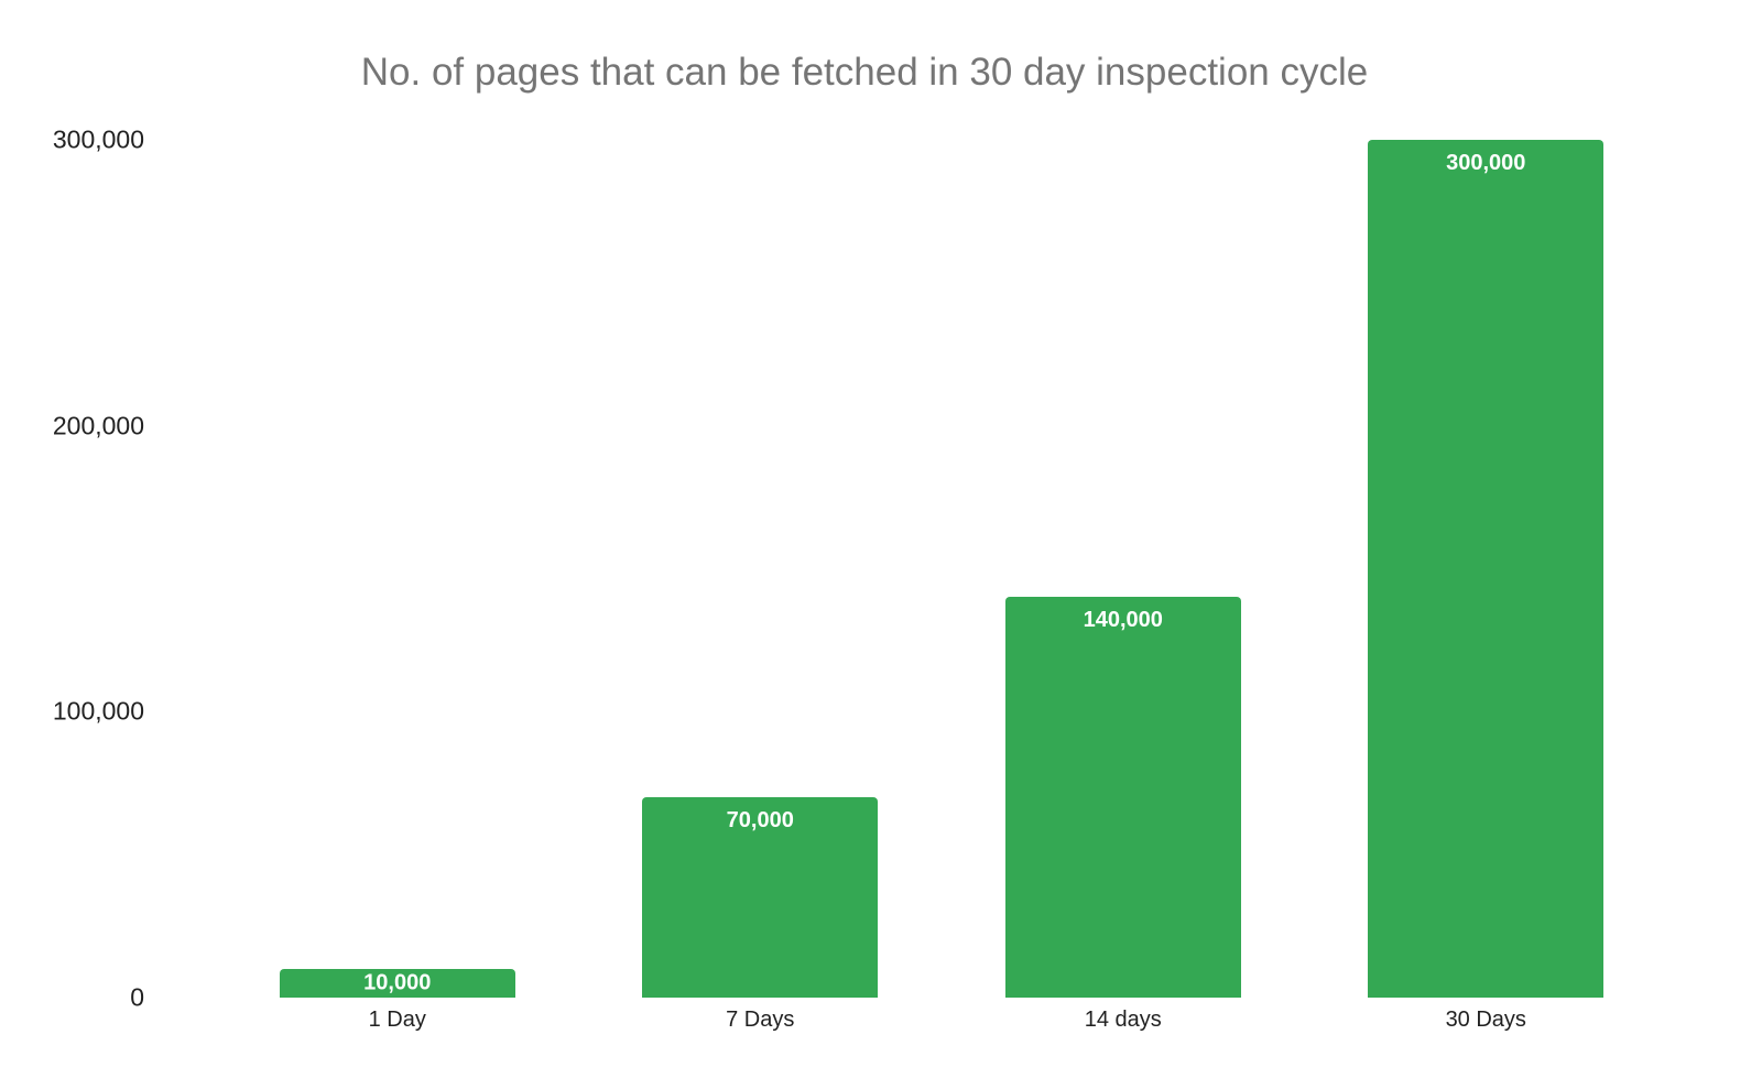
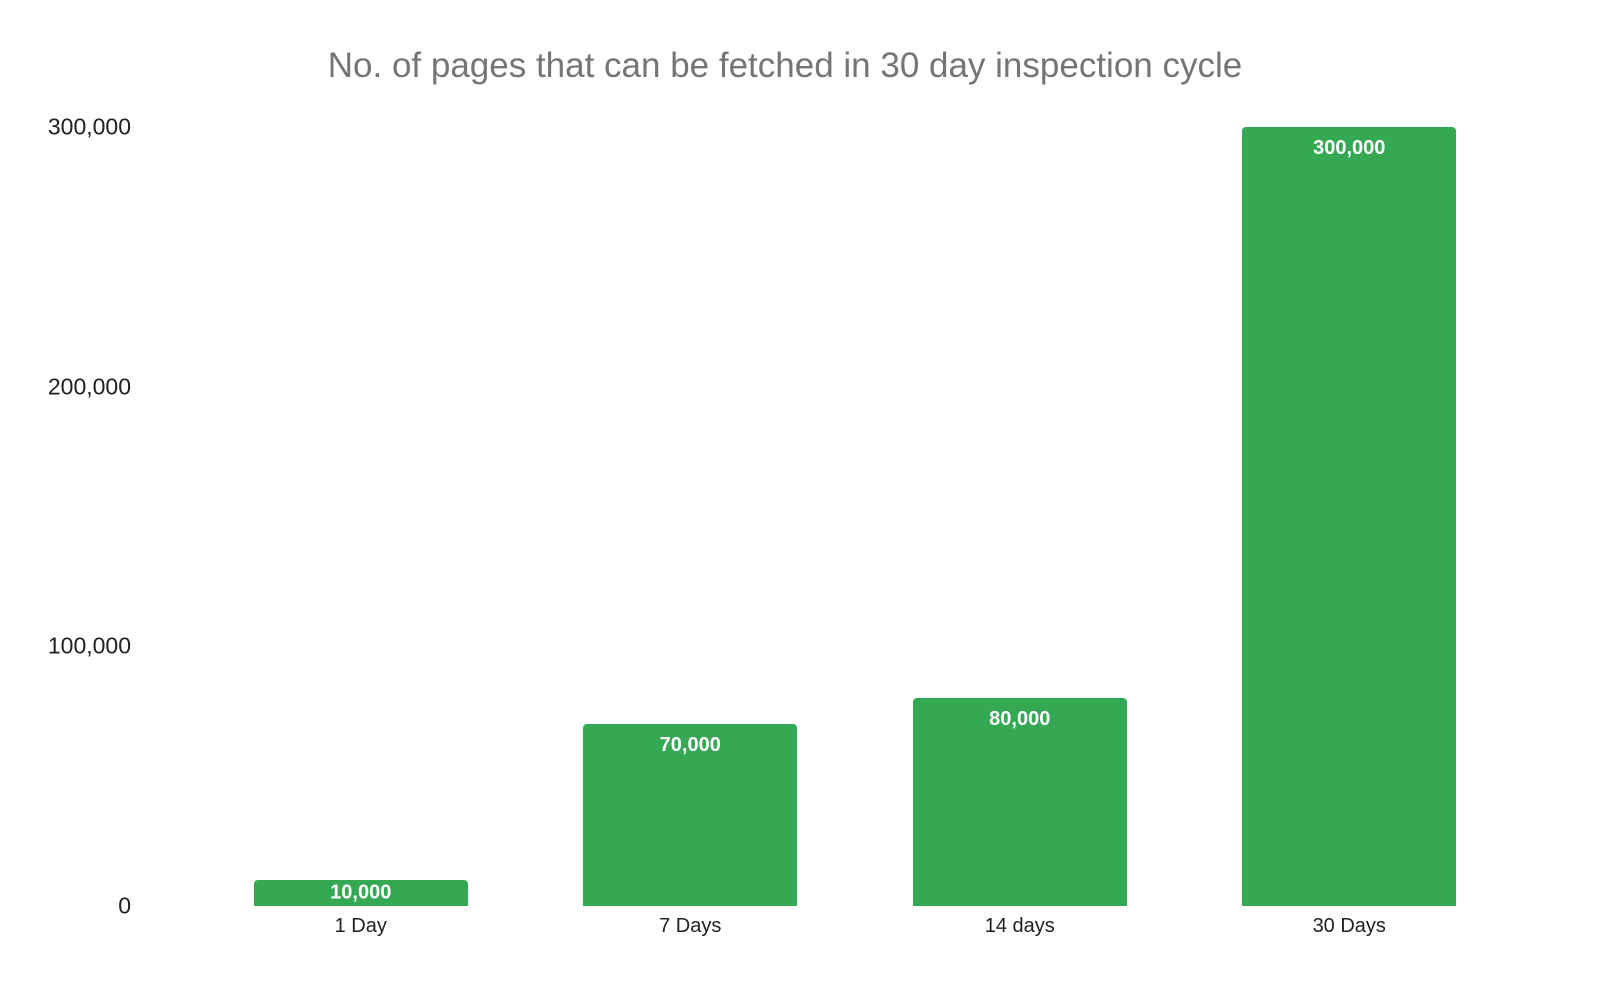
14 days: 140,000 -> 80,000
